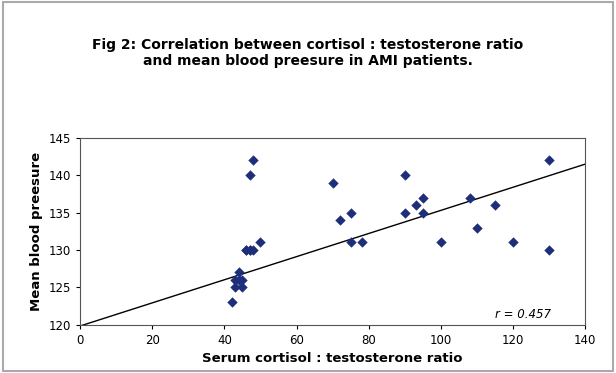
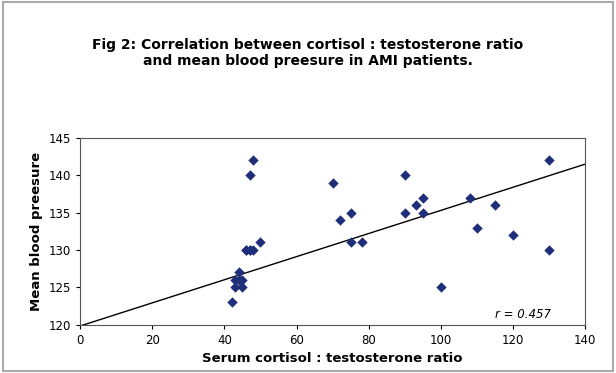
100: 131 -> 125
120: 131 -> 132
